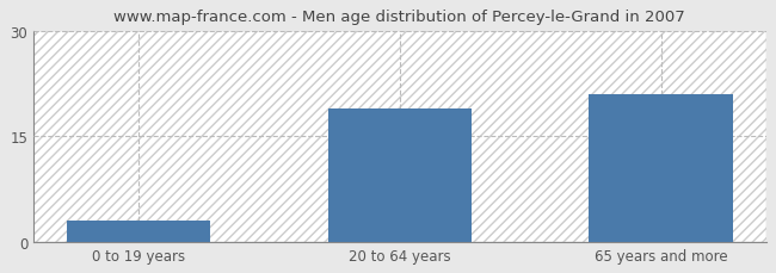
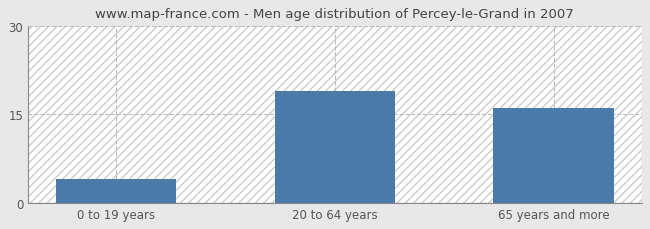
0 to 19 years: 3 -> 4
65 years and more: 21 -> 16
